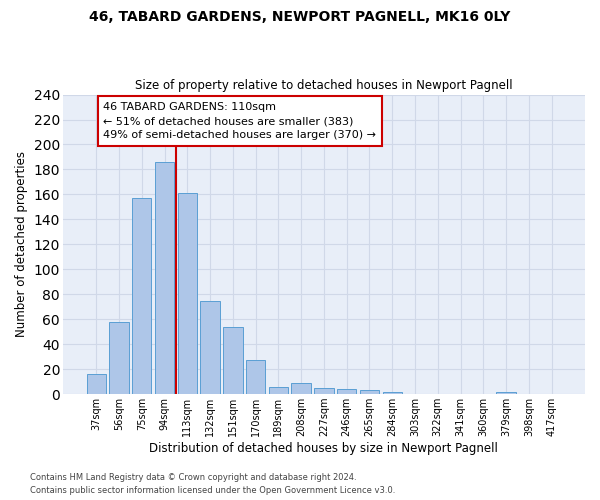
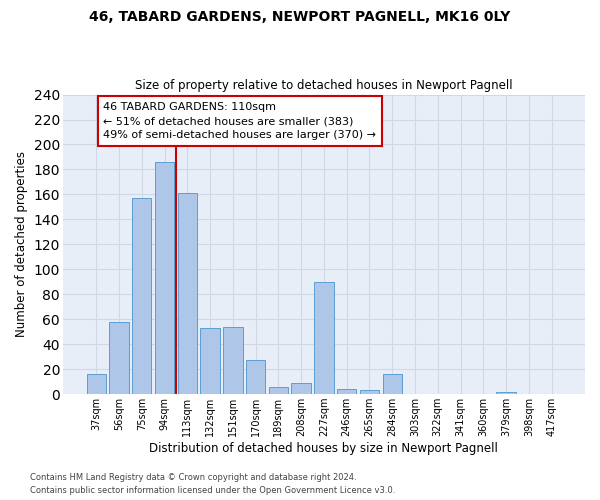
132sqm: 75 -> 53
227sqm: 5 -> 90
284sqm: 2 -> 16
